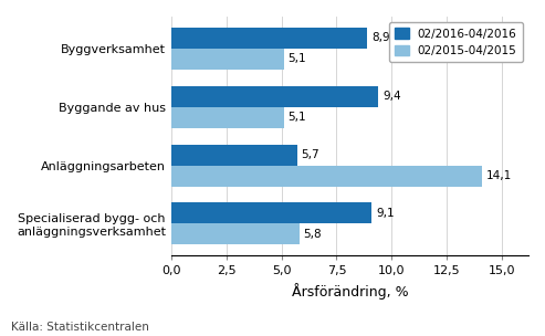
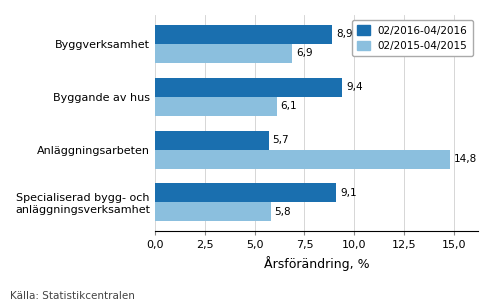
02/2015-04/2015/Byggverksamhet: 5,1 -> 6,9
02/2015-04/2015/Byggande av hus: 5,1 -> 6,1
02/2015-04/2015/Anläggningsarbeten: 14,1 -> 14,8
